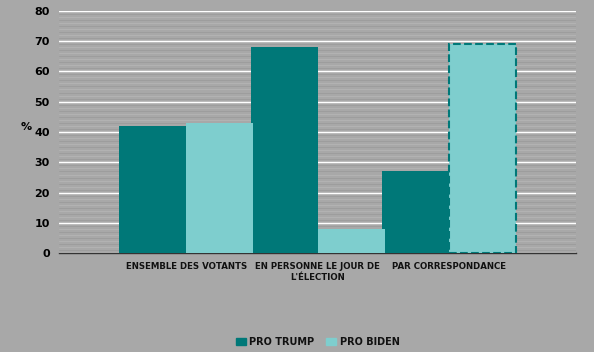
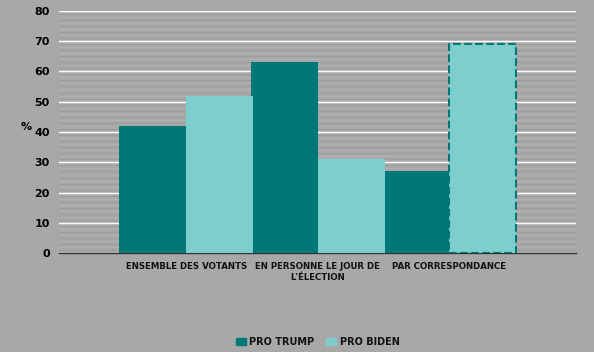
PRO BIDEN/ENSEMBLE DES VOTANTS: 43 -> 52
PRO TRUMP/EN PERSONNE LE JOUR DE L'ÉLECTION: 68 -> 63
PRO BIDEN/EN PERSONNE LE JOUR DE L'ÉLECTION: 8 -> 31
